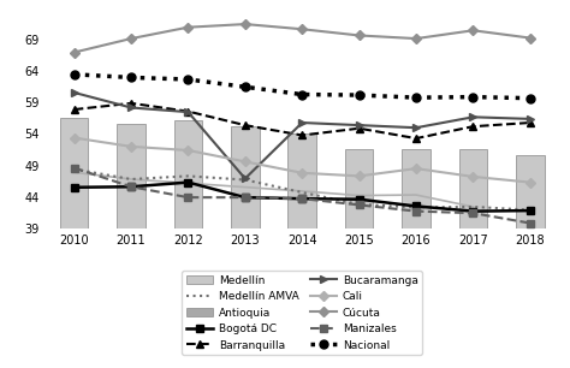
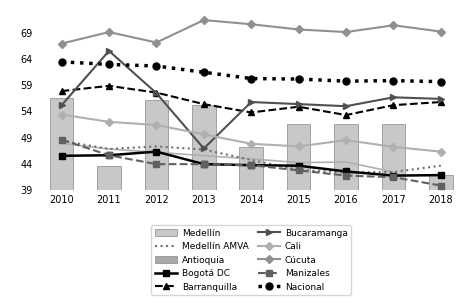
Bucaramanga/2010: 60.6 -> 55.2
Medellín/2011: 55.7 -> 43.6
Bucaramanga/2011: 58.2 -> 65.6
Cúcuta/2012: 71.0 -> 67.2
Medellín/2014: 54.1 -> 47.2
Medellín AMVA/2018: 41.9 -> 43.6
Medellín/2018: 50.6 -> 41.8
